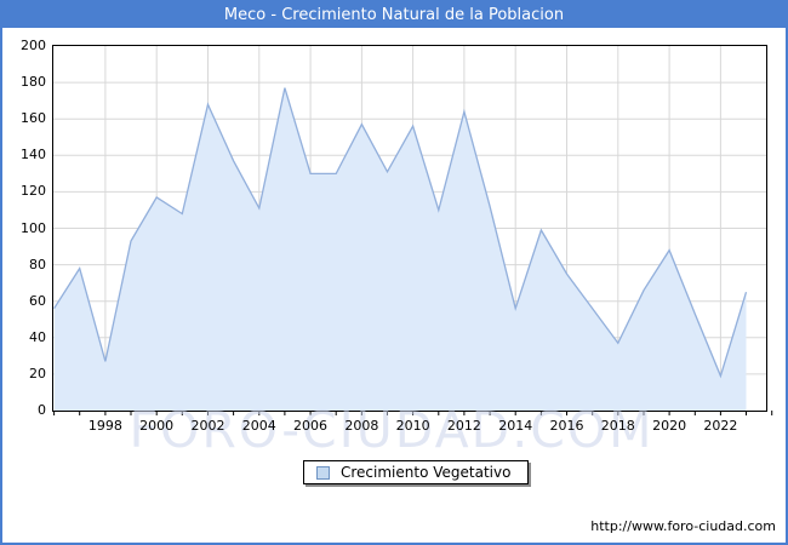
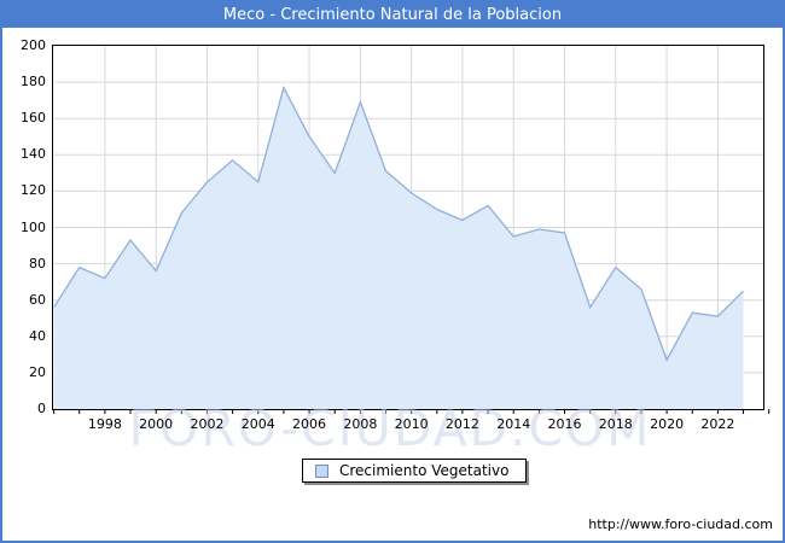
1998: 27 -> 72
2000: 117 -> 76
2002: 168 -> 125
2004: 111 -> 125
2006: 130 -> 150
2008: 157 -> 169
2010: 156 -> 119
2012: 164 -> 104
2014: 56 -> 95
2016: 75 -> 97
2018: 37 -> 78
2020: 88 -> 27
2022: 19 -> 51
